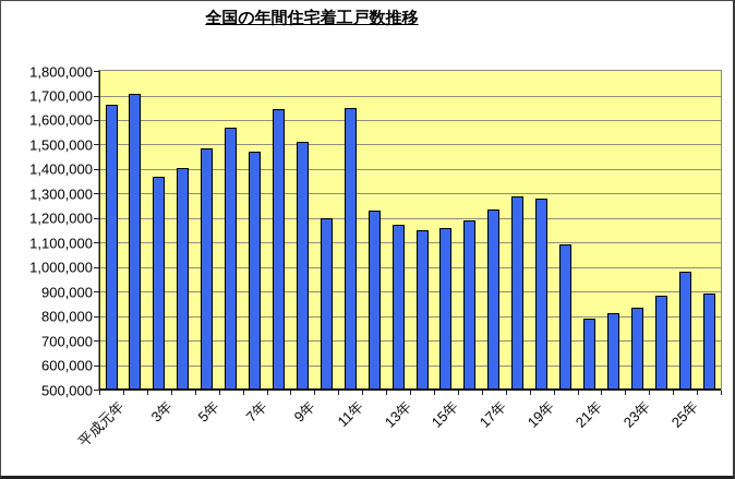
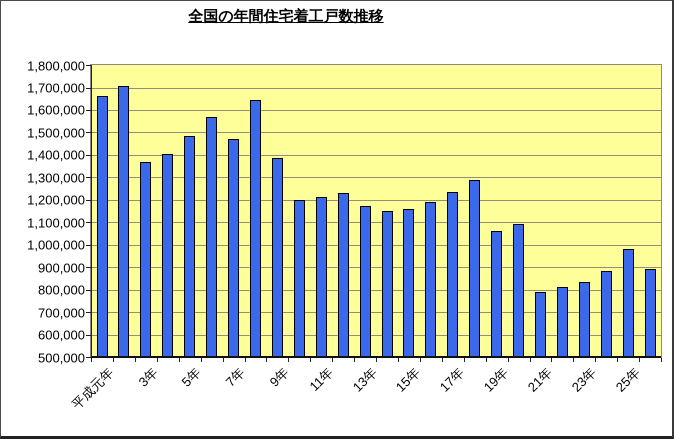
9年: 1510000 -> 1390000
11年: 1650000 -> 1210000
19年: 1280000 -> 1060000
